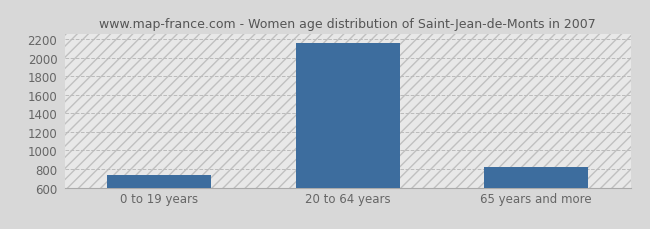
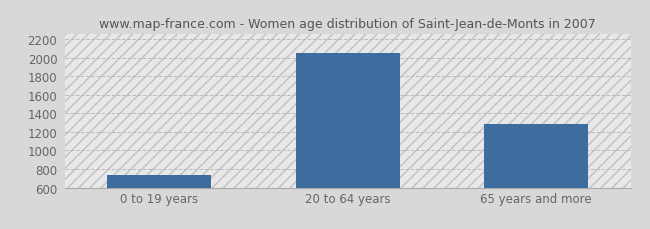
20 to 64 years: 2160 -> 2040
65 years and more: 820 -> 1280
